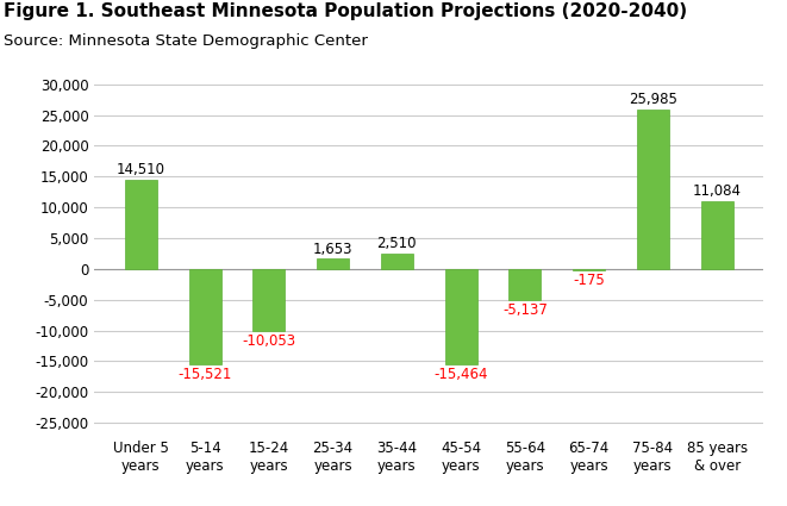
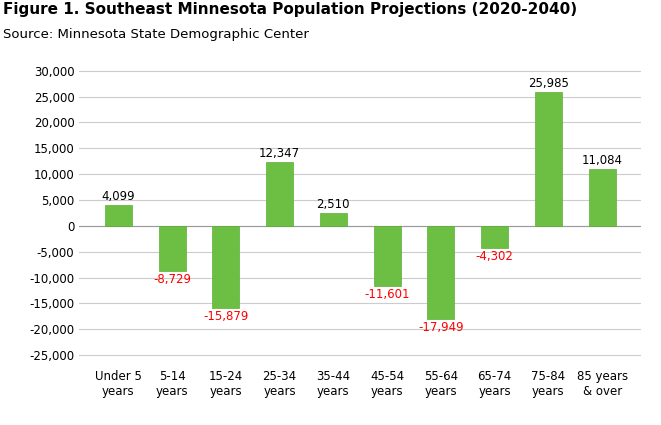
Under 5 years: 14,510 -> 4,099
5-14 years: -15,521 -> -8,729
15-24 years: -10,053 -> -15,879
25-34 years: 1,653 -> 12,347
45-54 years: -15,464 -> -11,601
55-64 years: -5,137 -> -17,949
65-74 years: -175 -> -4,302
